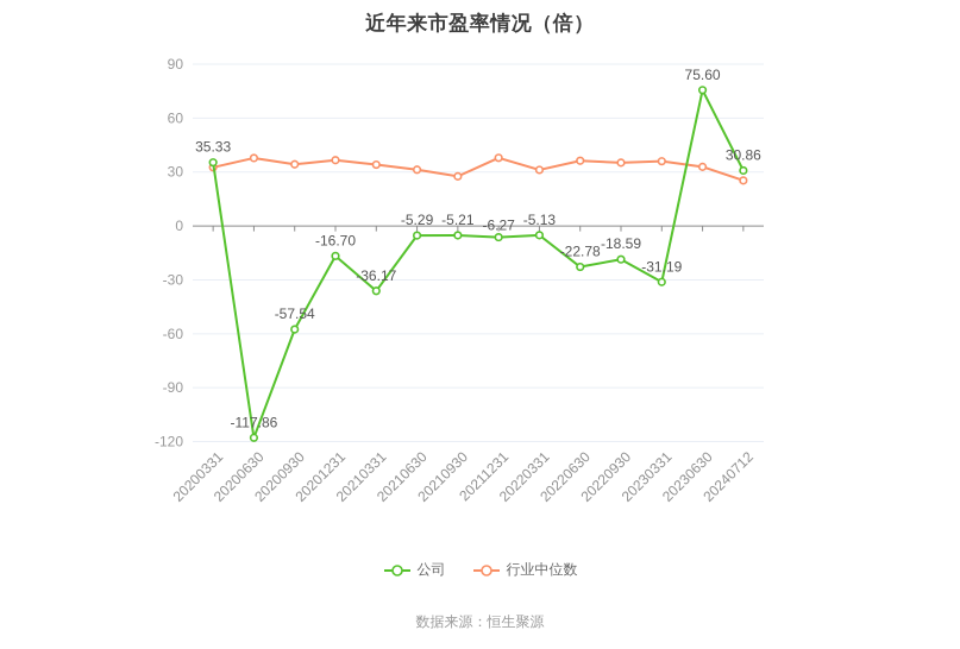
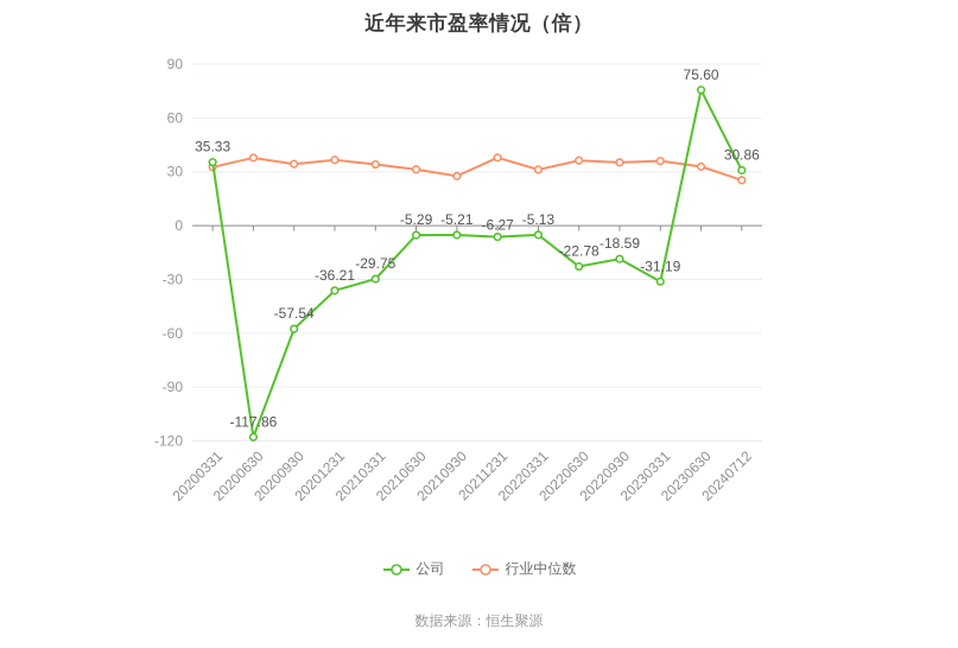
公司/20201231: -16.70 -> -36.21
公司/20210331: -36.17 -> -29.75
